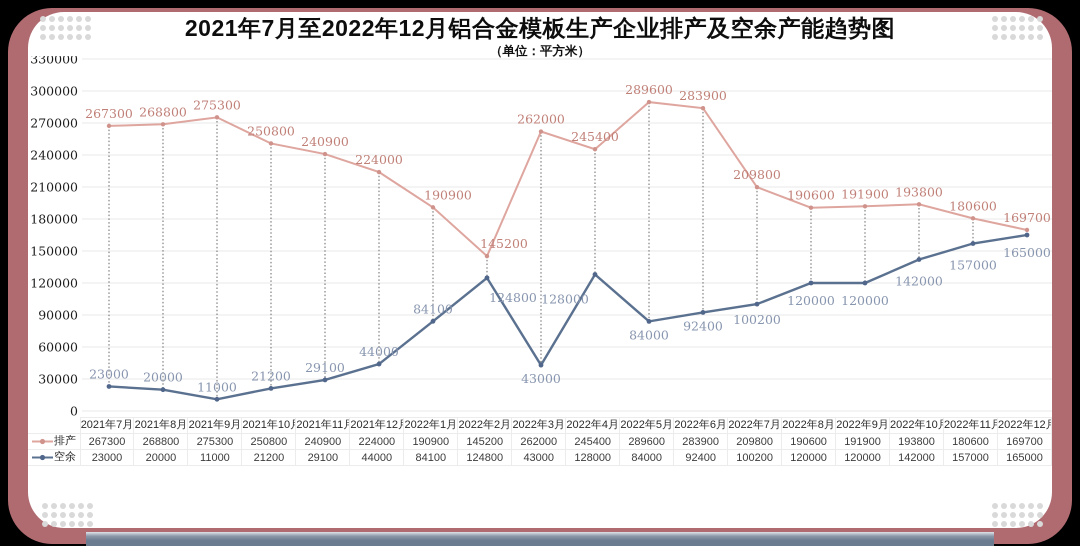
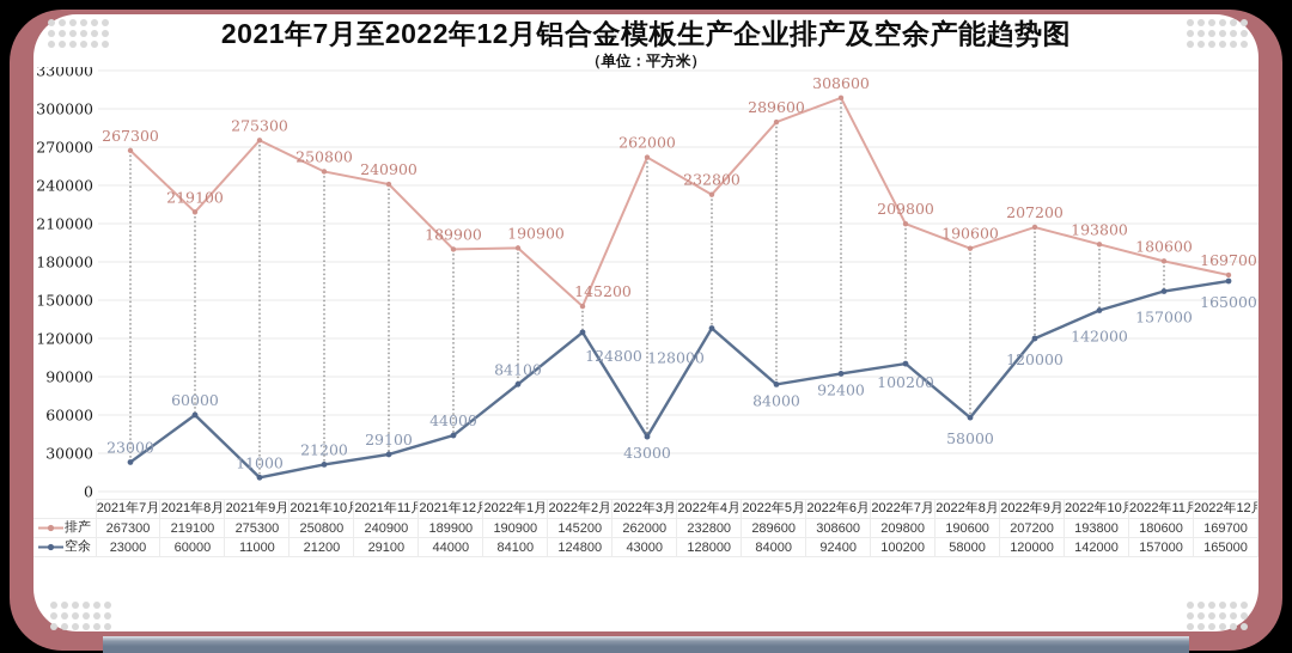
排产/2021年8月: 268800 -> 219100
空余/2021年8月: 20000 -> 60000
排产/2021年12月: 224000 -> 189900
排产/2022年4月: 245400 -> 232800
排产/2022年6月: 283900 -> 308600
空余/2022年8月: 120000 -> 58000
排产/2022年9月: 191900 -> 207200
